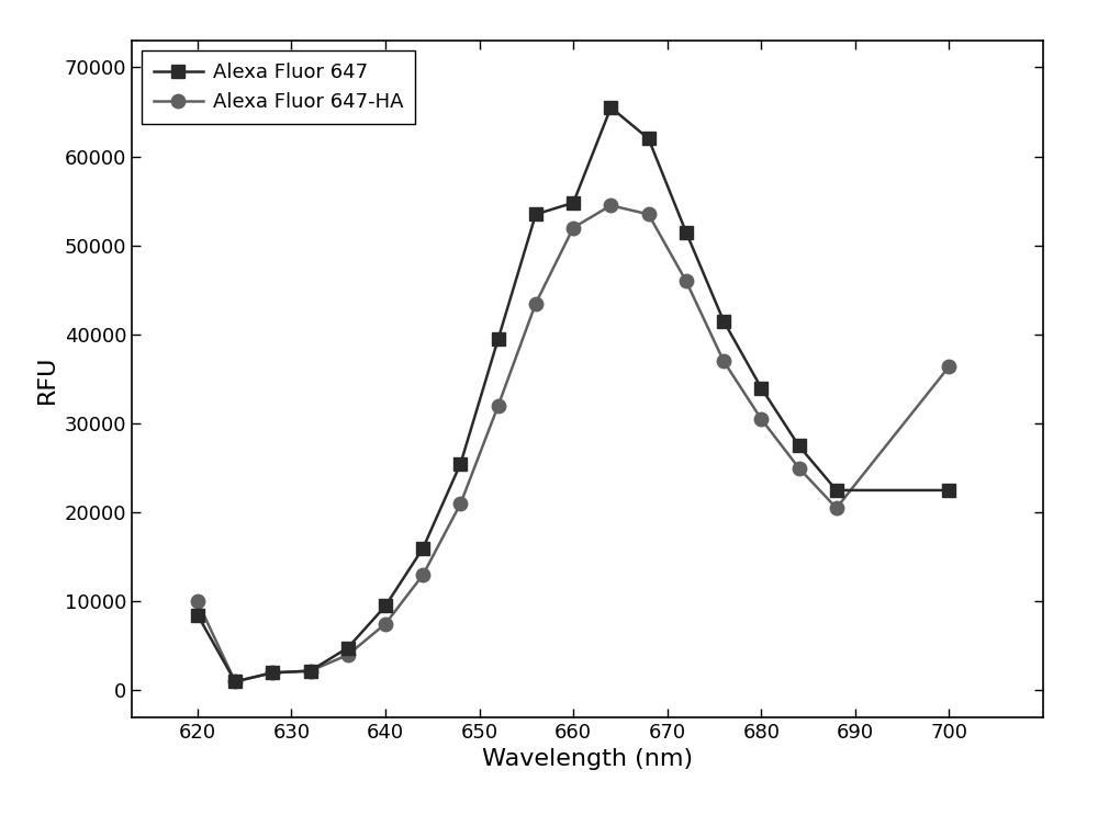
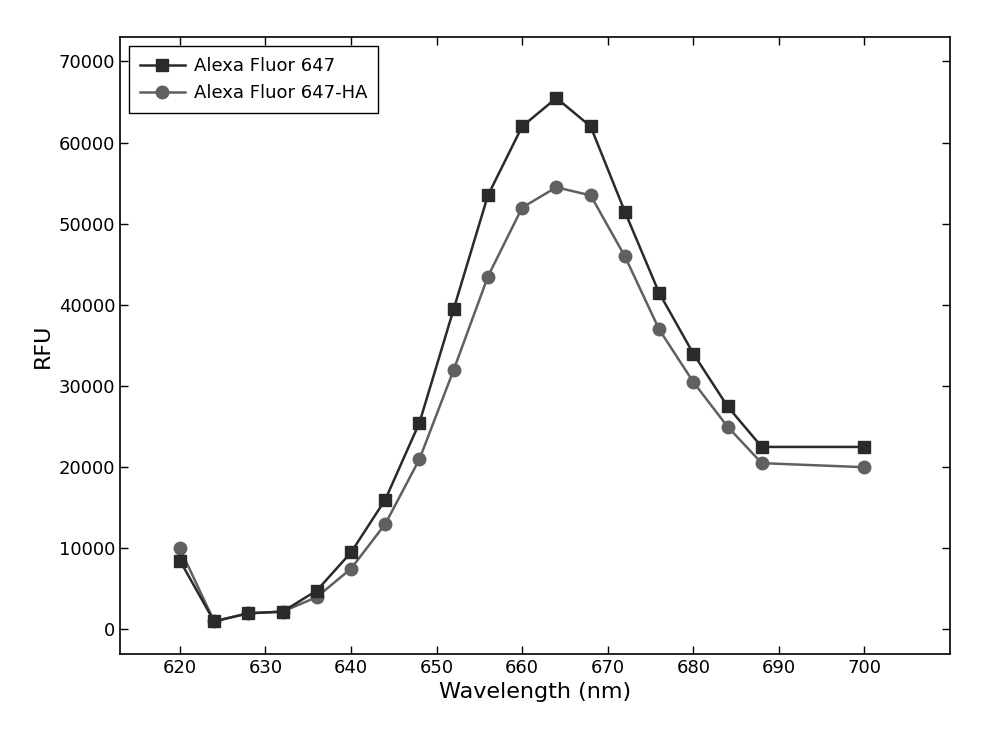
Alexa Fluor 647/660: 54800 -> 62000
Alexa Fluor 647-HA/700: 36400 -> 20000
